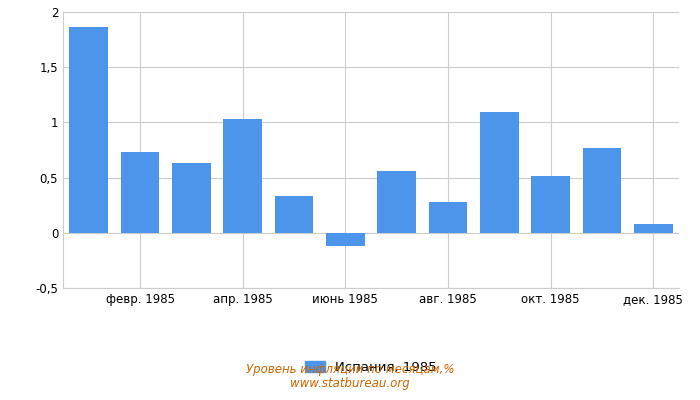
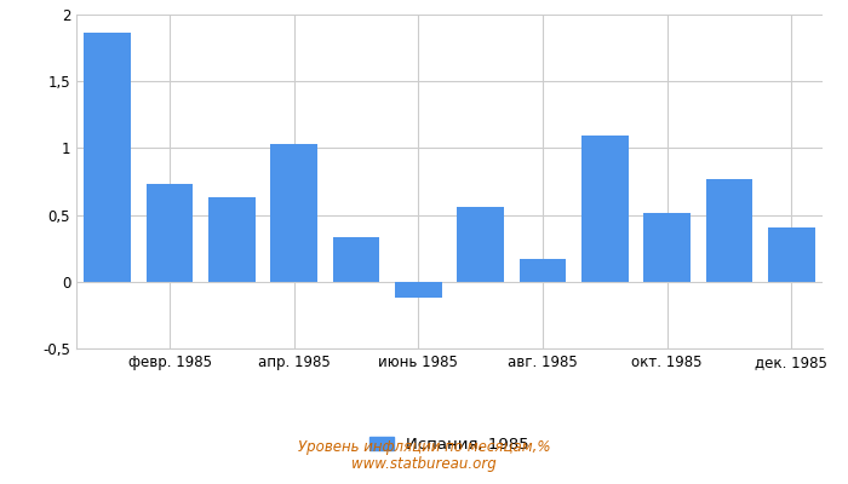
авг. 1985: 0,28 -> 0,17
дек. 1985: 0,08 -> 0,41
